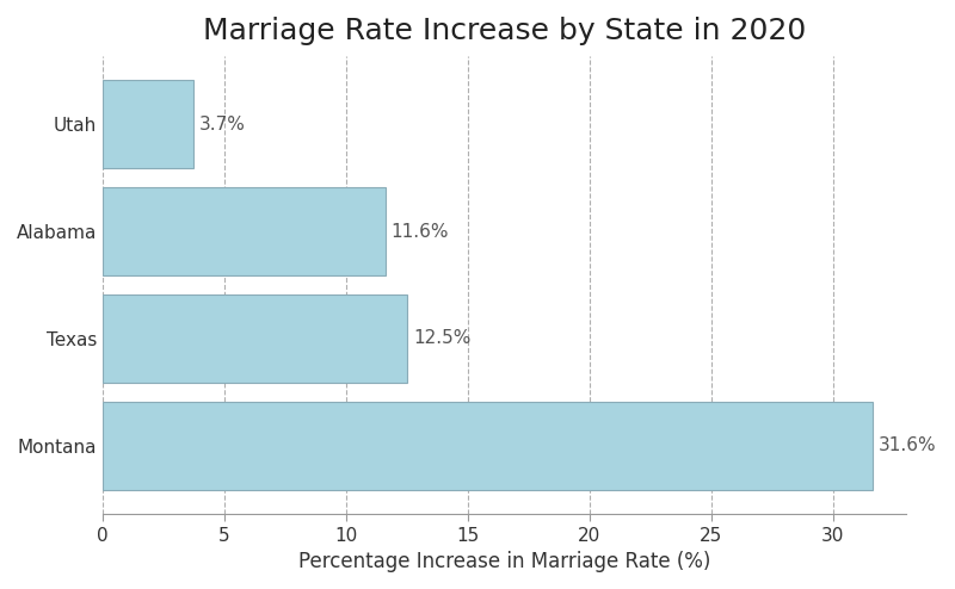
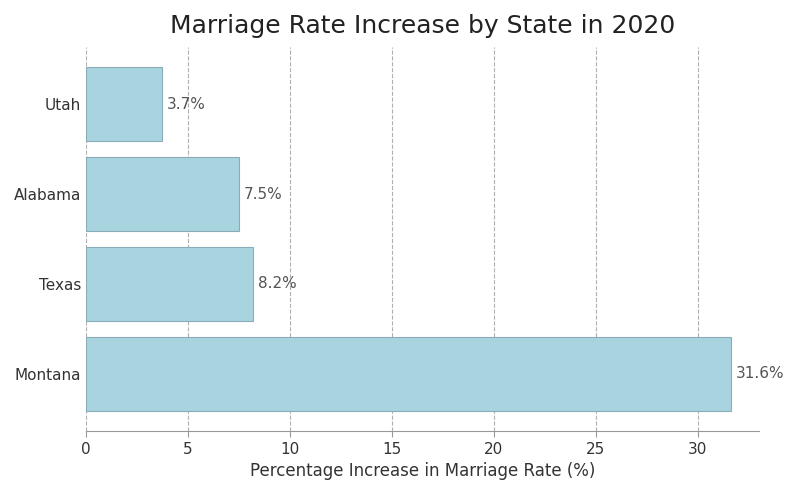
Alabama: 11.6% -> 7.5%
Texas: 12.5% -> 8.2%
